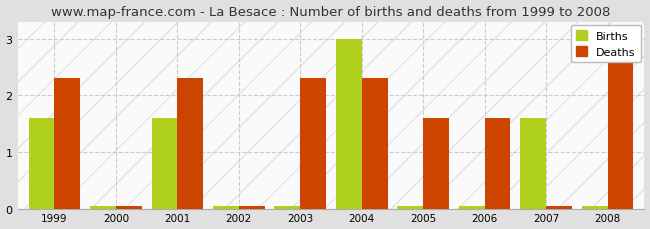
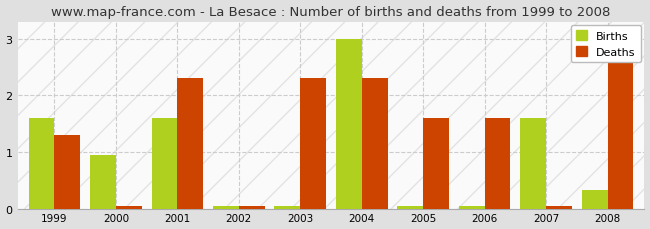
Deaths/1999: 2.30 -> 1.30
Births/2000: 0.05 -> 0.94
Births/2008: 0.05 -> 0.32
